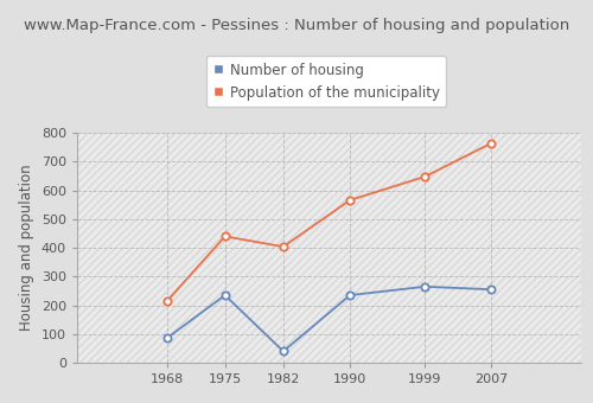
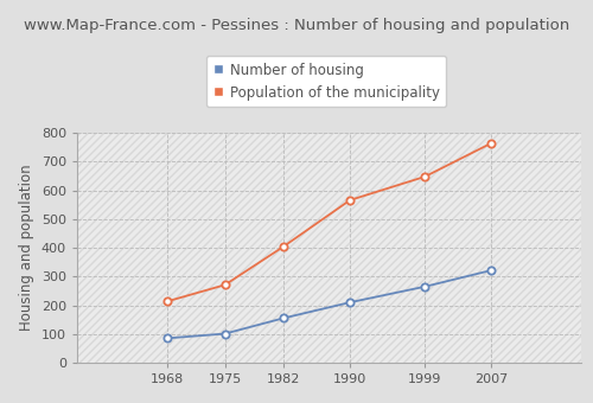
Number of housing/1975: 235 -> 101
Population of the municipality/1975: 440 -> 271
Number of housing/1982: 40 -> 155
Number of housing/1990: 235 -> 210
Number of housing/2007: 255 -> 322
